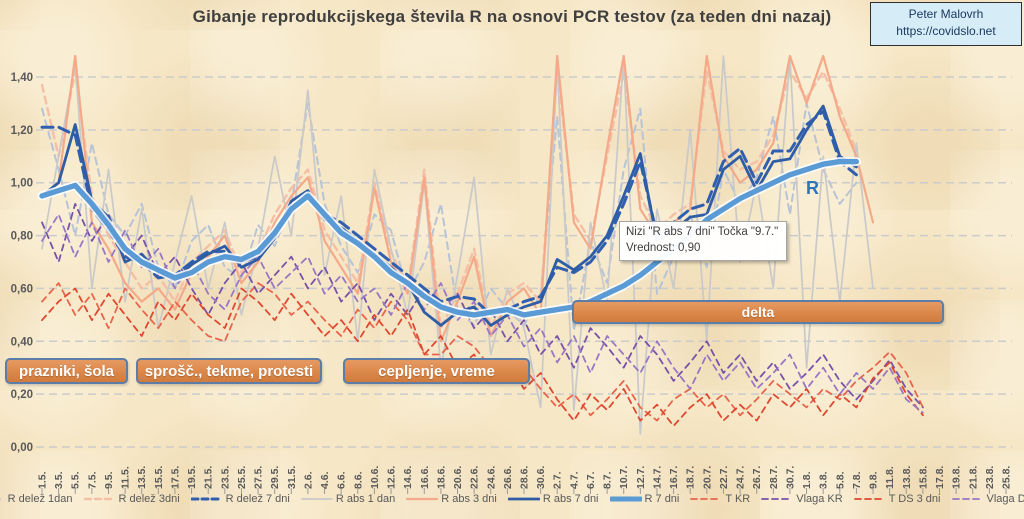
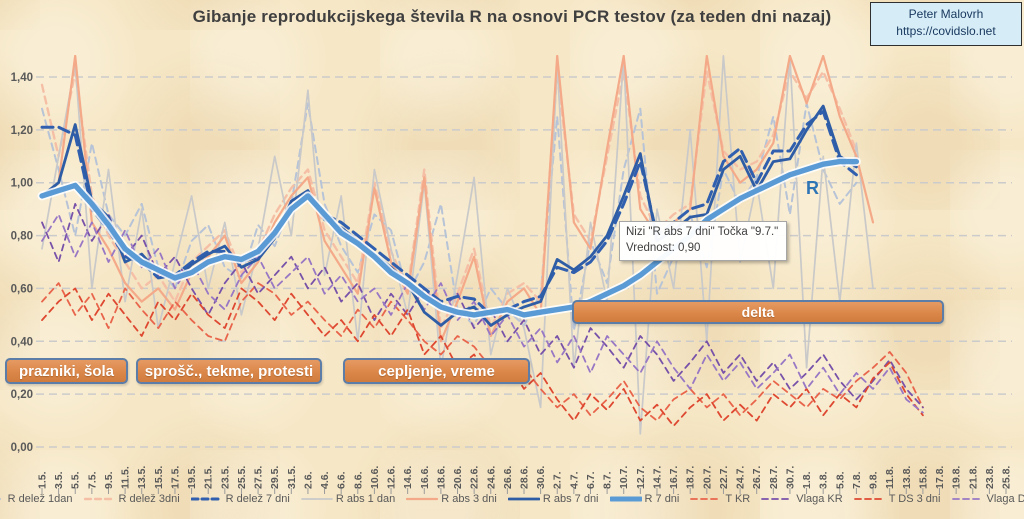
T KR/16.6.: 0,35 -> 0,40
R abs 1 dan/4.7.: 0,14 -> 0,30
